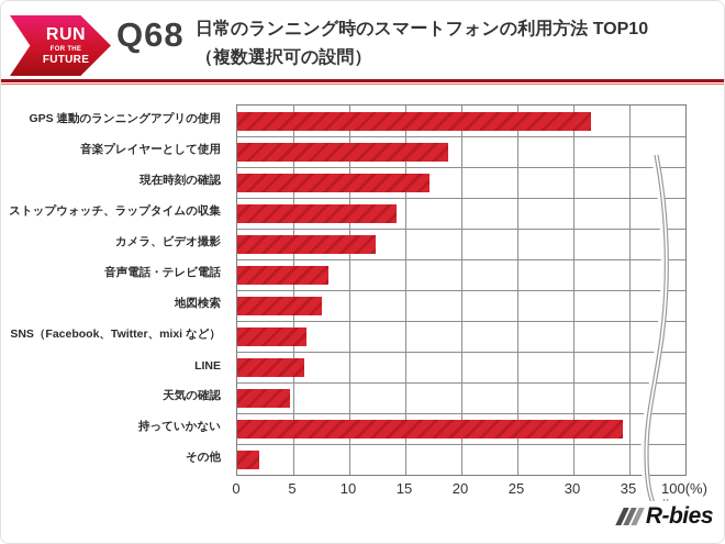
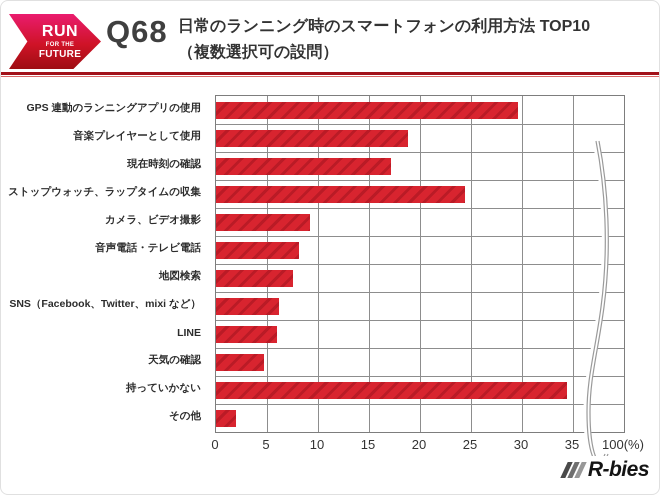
GPS 連動のランニングアプリの使用: 31.6 -> 29.6
ストップウォッチ、ラップタイムの収集: 14.2 -> 24.4
カメラ、ビデオ撮影: 12.4 -> 9.2
